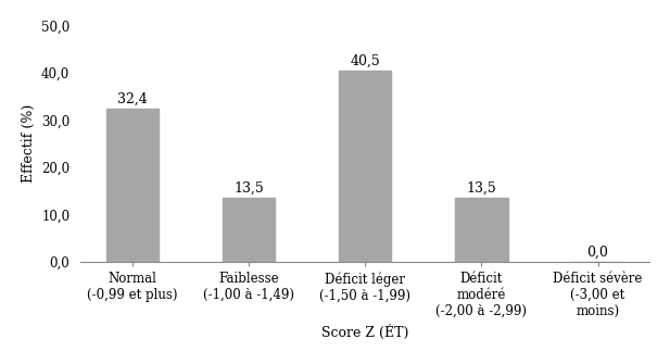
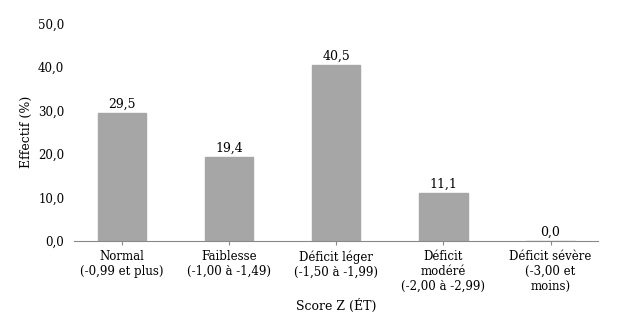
Normal (-0,99 et plus): 32,4 -> 29,5
Faiblesse (-1,00 à -1,49): 13,5 -> 19,4
Déficit modéré (-2,00 à -2,99): 13,5 -> 11,1
